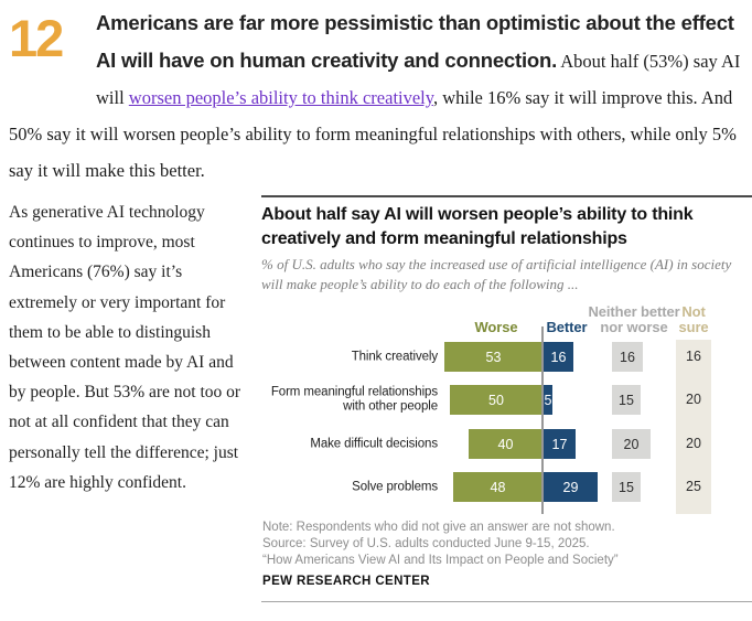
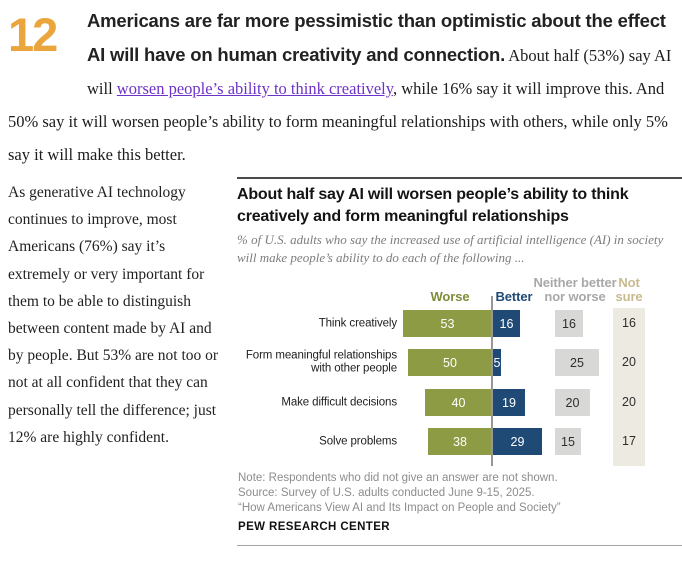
Neither better nor worse/Form meaningful relationships with other people: 15 -> 25
Better/Make difficult decisions: 17 -> 19
Worse/Solve problems: 48 -> 38
Not sure/Solve problems: 25 -> 17
